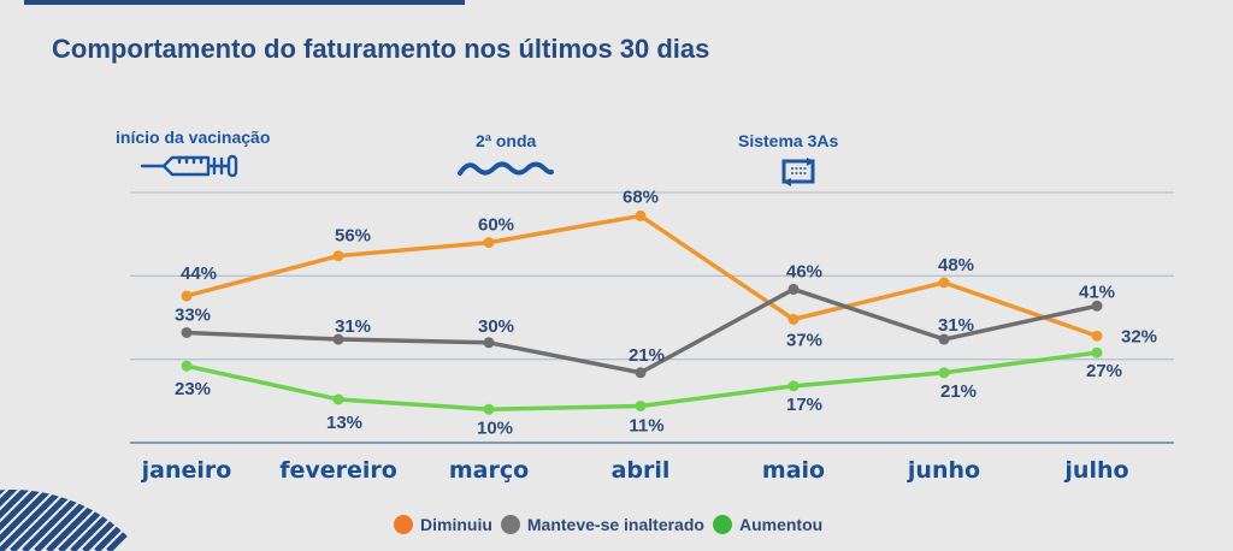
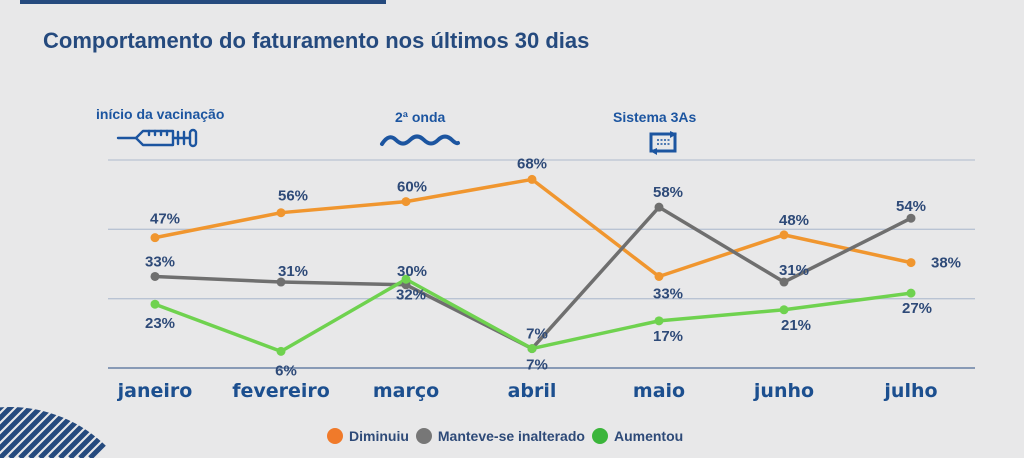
Diminuiu/janeiro: 44% -> 47%
Aumentou/fevereiro: 13% -> 6%
Aumentou/março: 10% -> 32%
Manteve-se inalterado/abril: 21% -> 7%
Aumentou/abril: 11% -> 7%
Diminuiu/maio: 37% -> 33%
Manteve-se inalterado/maio: 46% -> 58%
Diminuiu/julho: 32% -> 38%
Manteve-se inalterado/julho: 41% -> 54%
